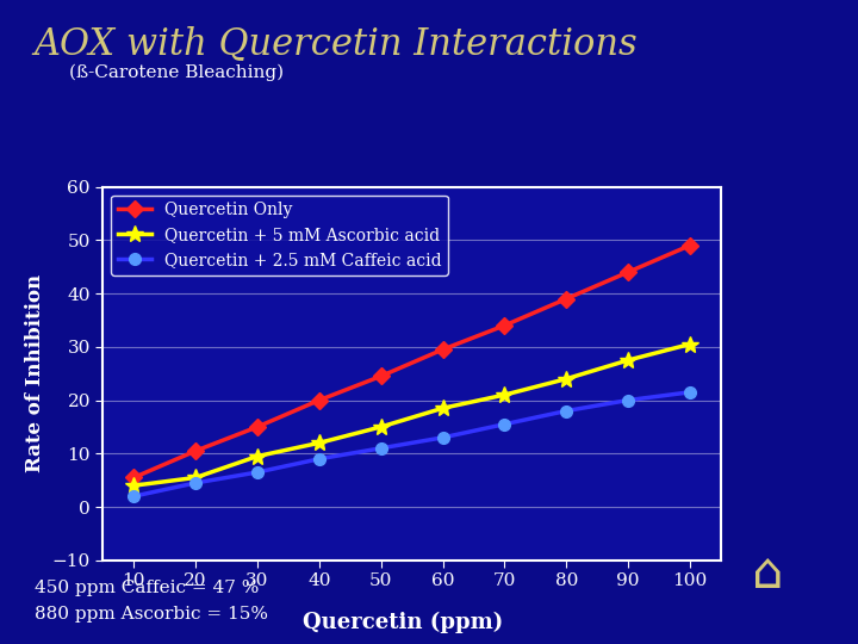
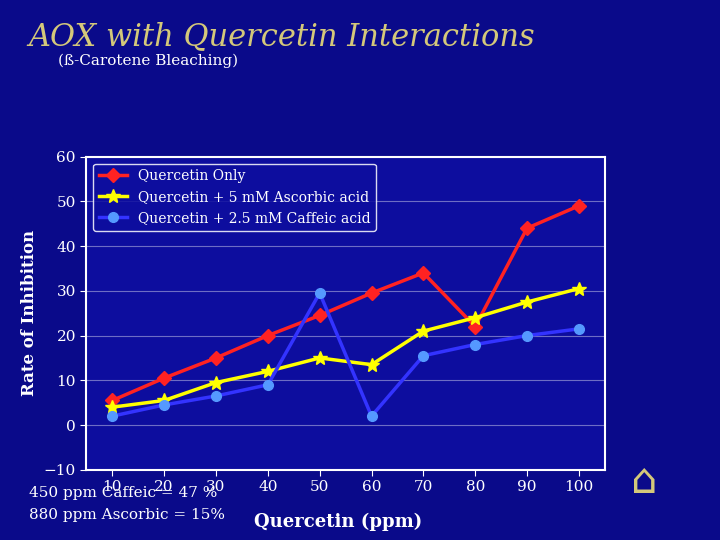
Quercetin + 2.5 mM Caffeic acid/50: 11.0 -> 29.5
Quercetin + 5 mM Ascorbic acid/60: 18.5 -> 13.5
Quercetin + 2.5 mM Caffeic acid/60: 13.0 -> 2.0
Quercetin Only/80: 39.0 -> 22.0
